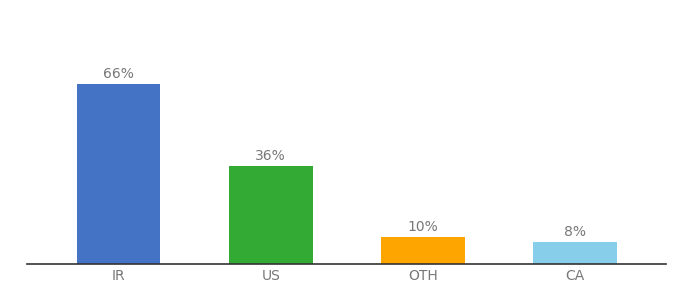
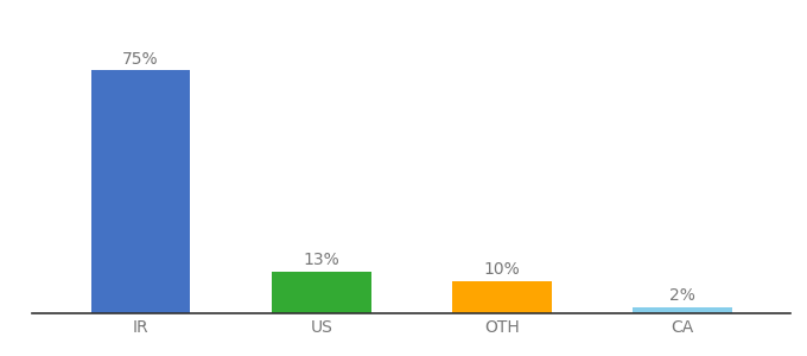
IR: 66% -> 75%
US: 36% -> 13%
CA: 8% -> 2%
